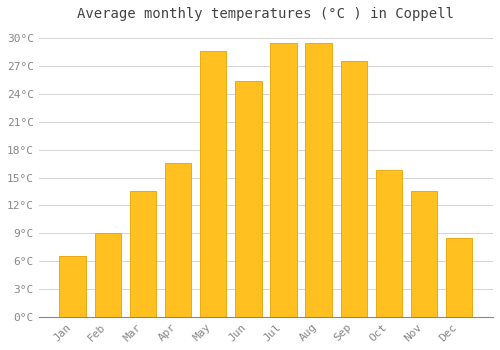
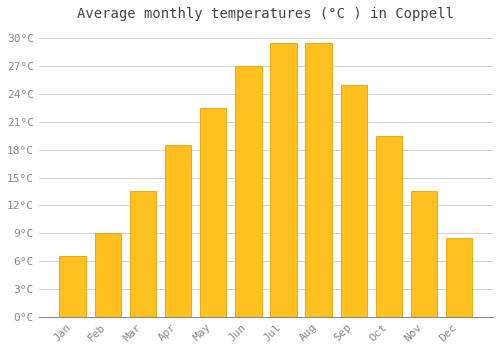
Apr: 16.6°C -> 18.5°C
May: 28.6°C -> 22.5°C
Jun: 25.4°C -> 27.0°C
Sep: 27.6°C -> 25.0°C
Oct: 15.8°C -> 19.5°C
